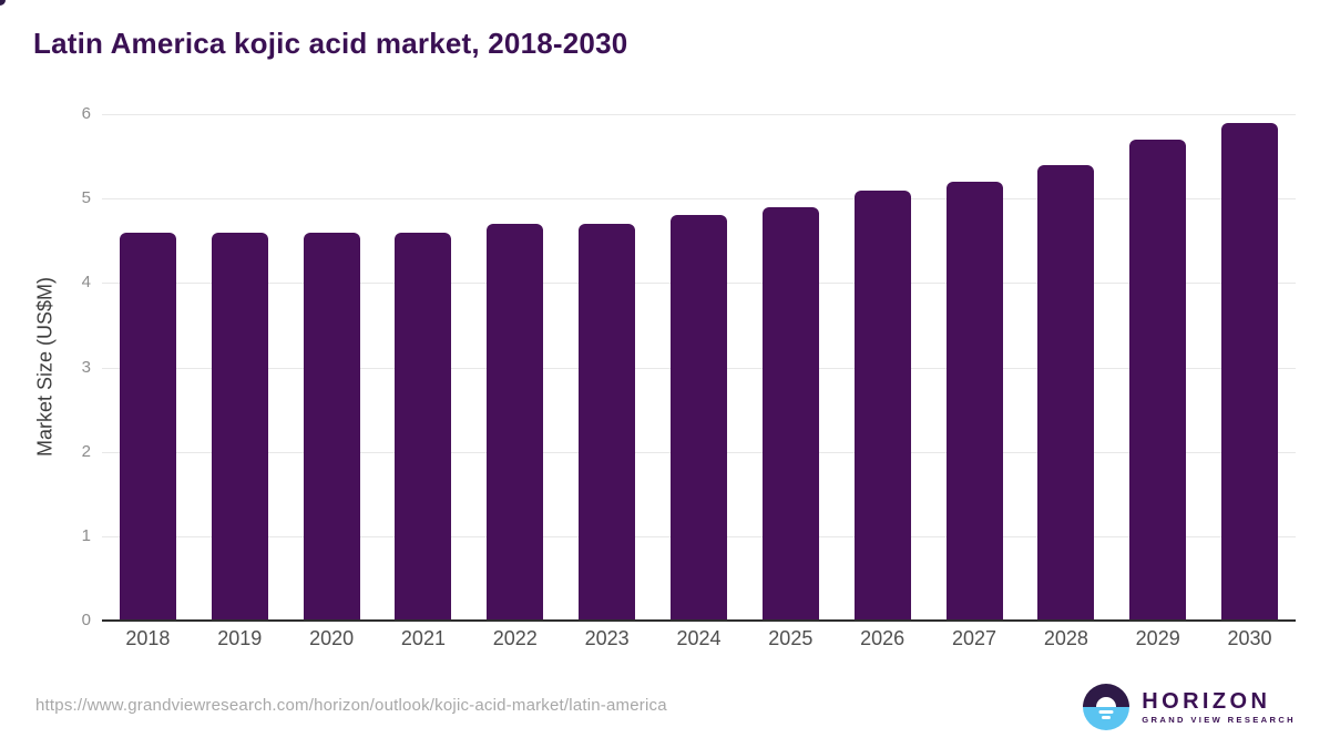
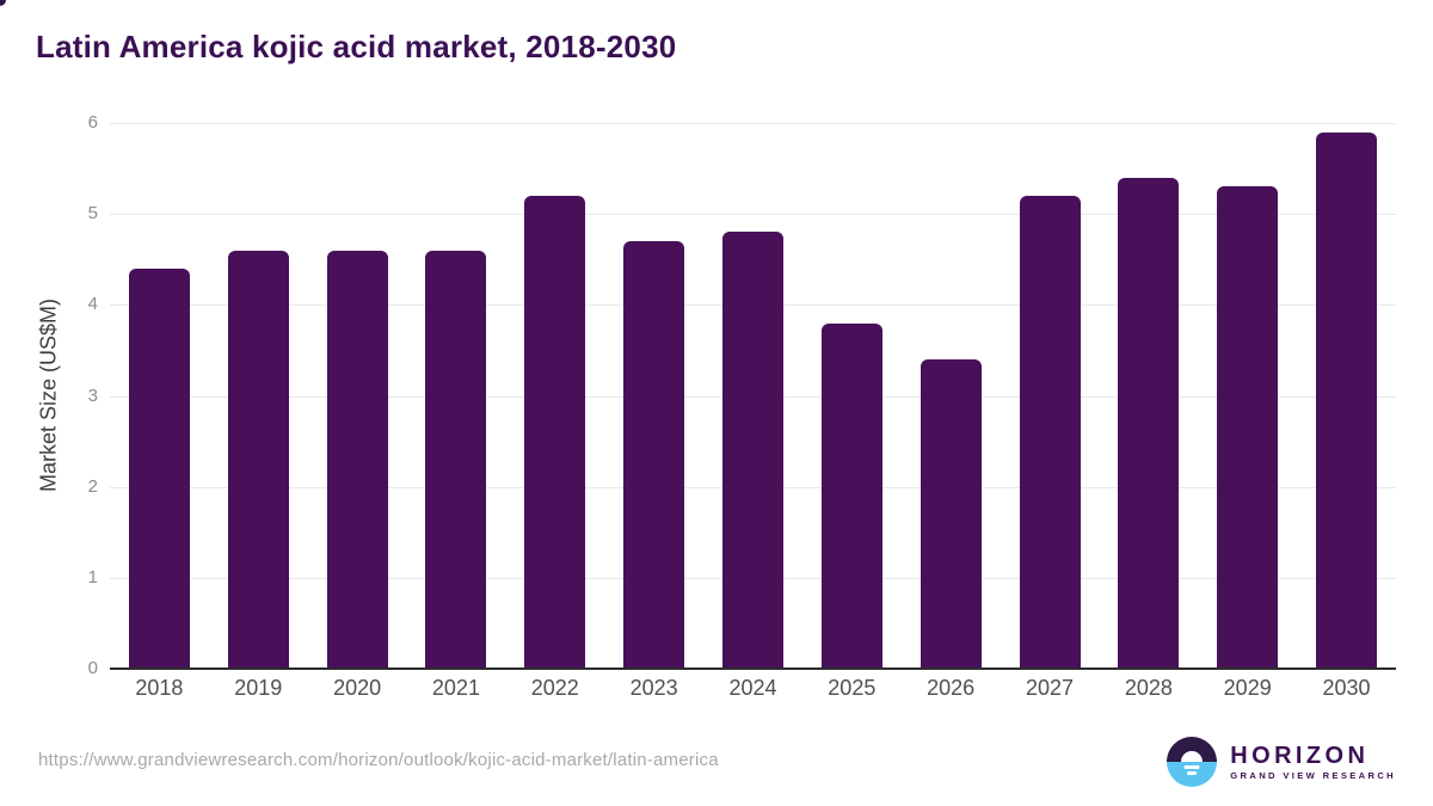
2018: 4.6 -> 4.4
2022: 4.7 -> 5.2
2025: 4.9 -> 3.8
2026: 5.1 -> 3.4
2029: 5.7 -> 5.3
